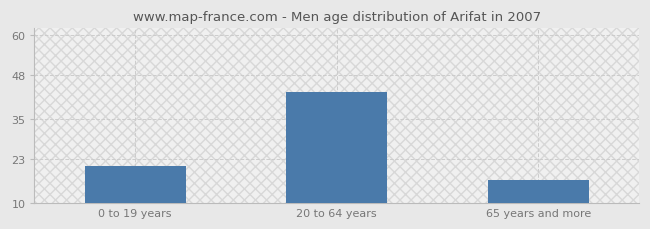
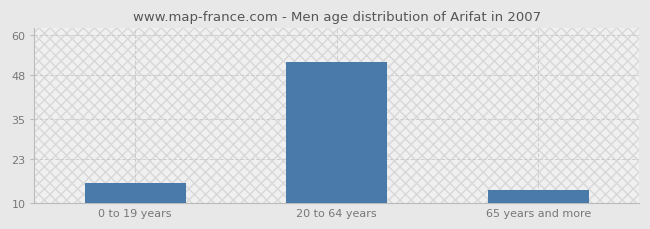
0 to 19 years: 21 -> 16
20 to 64 years: 43 -> 52
65 years and more: 17 -> 14
